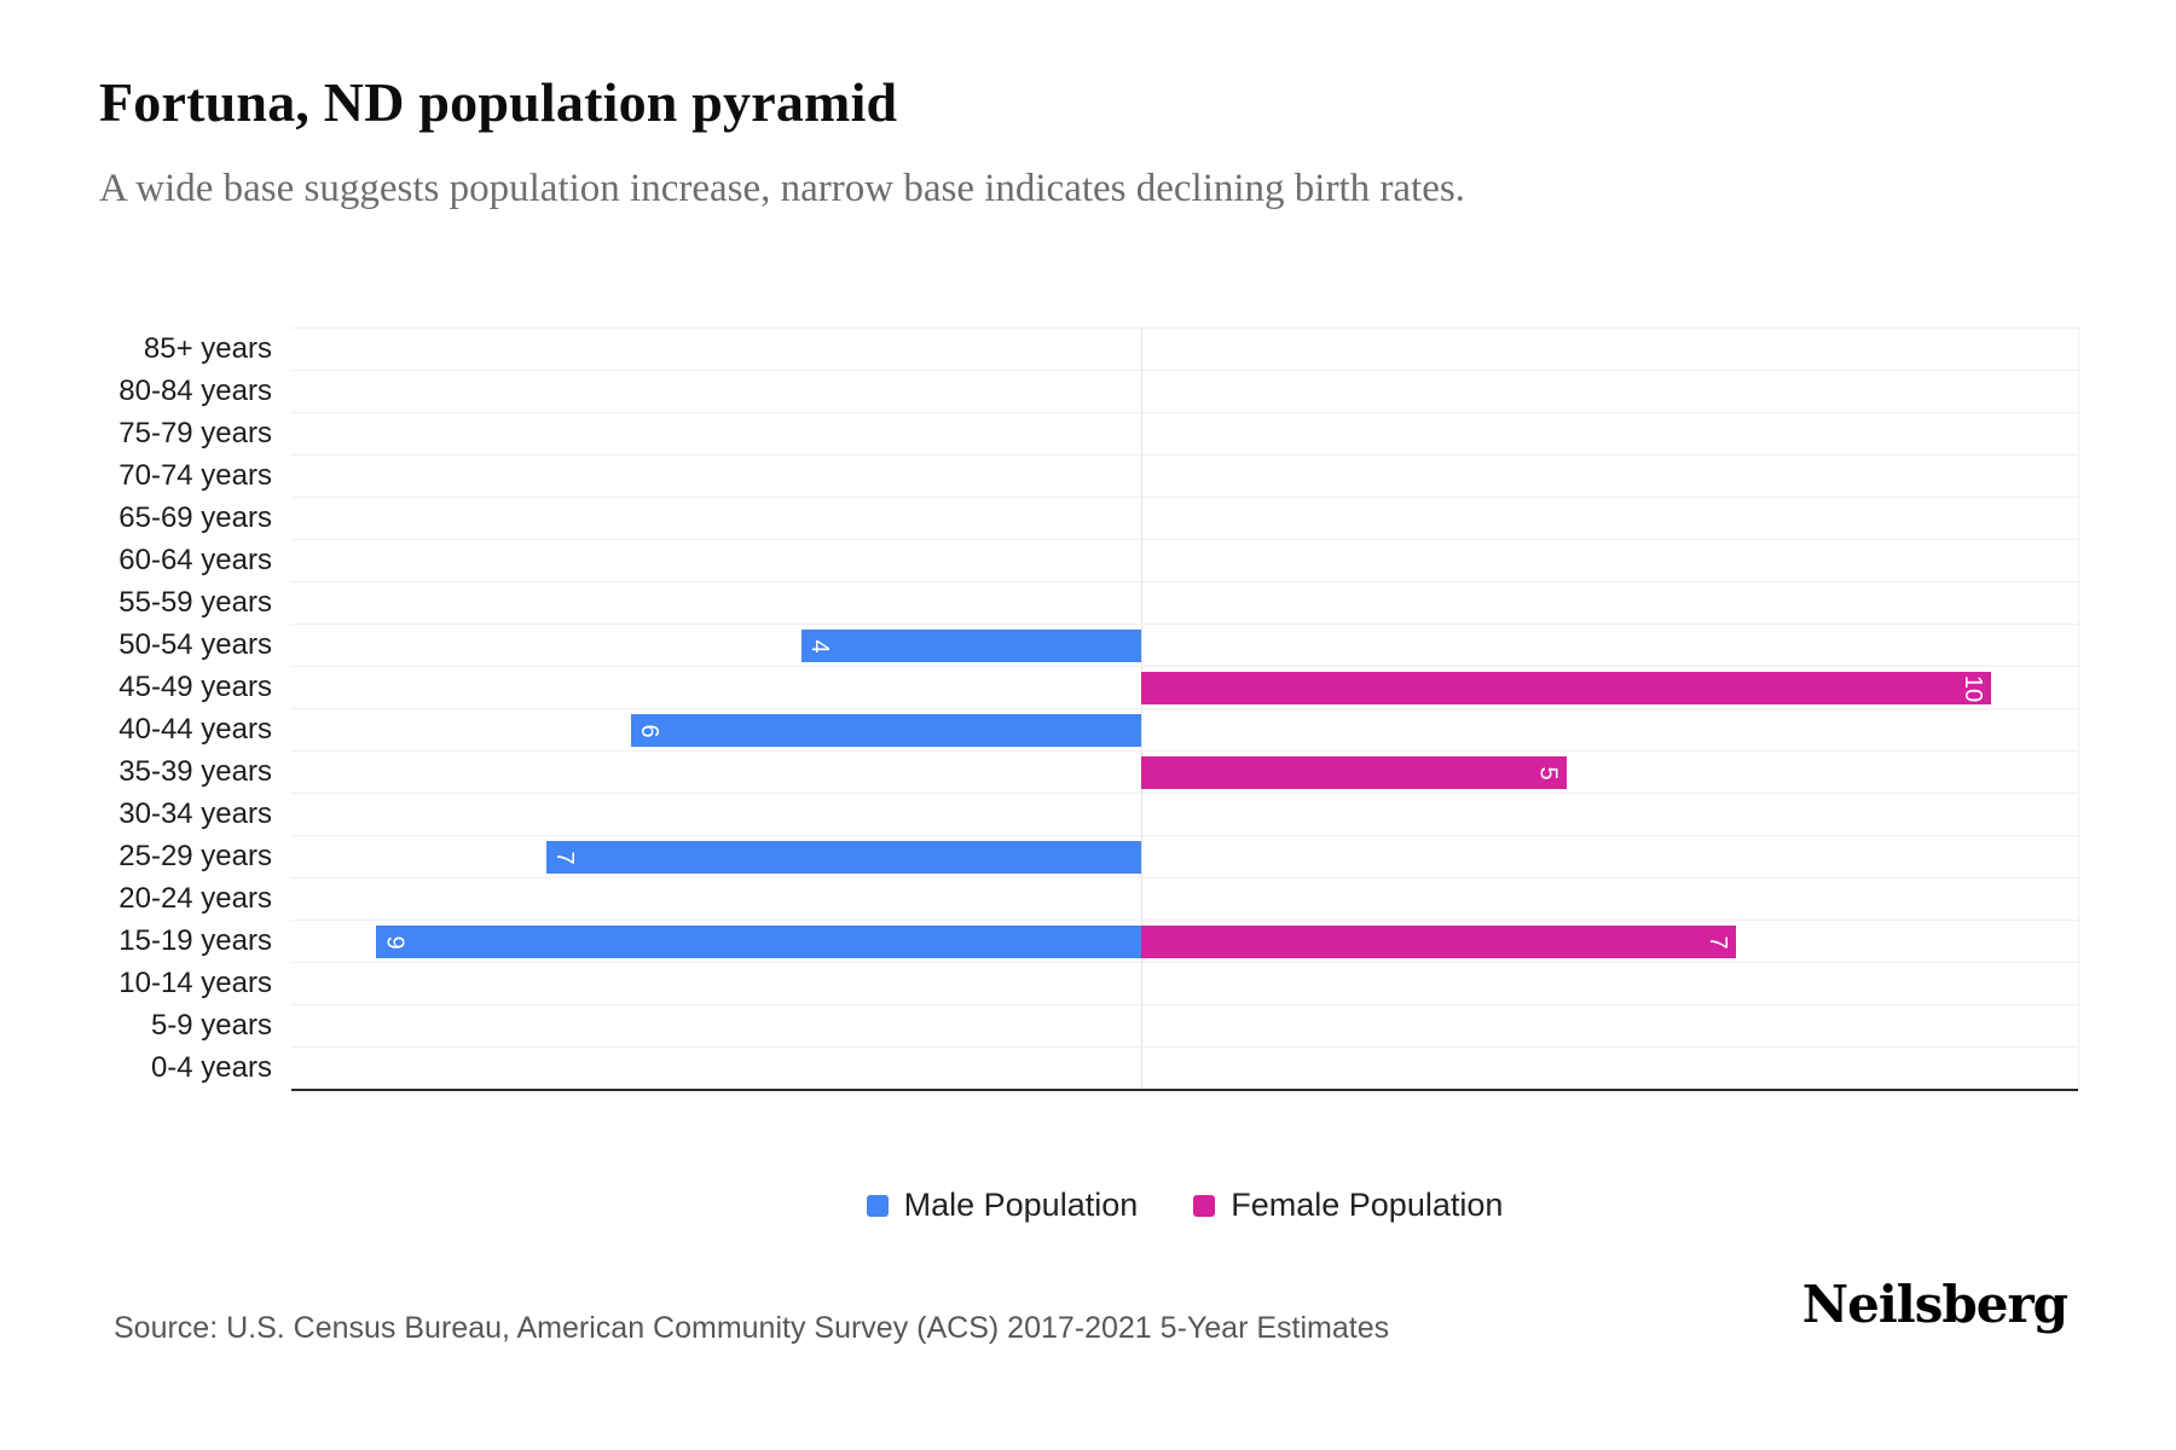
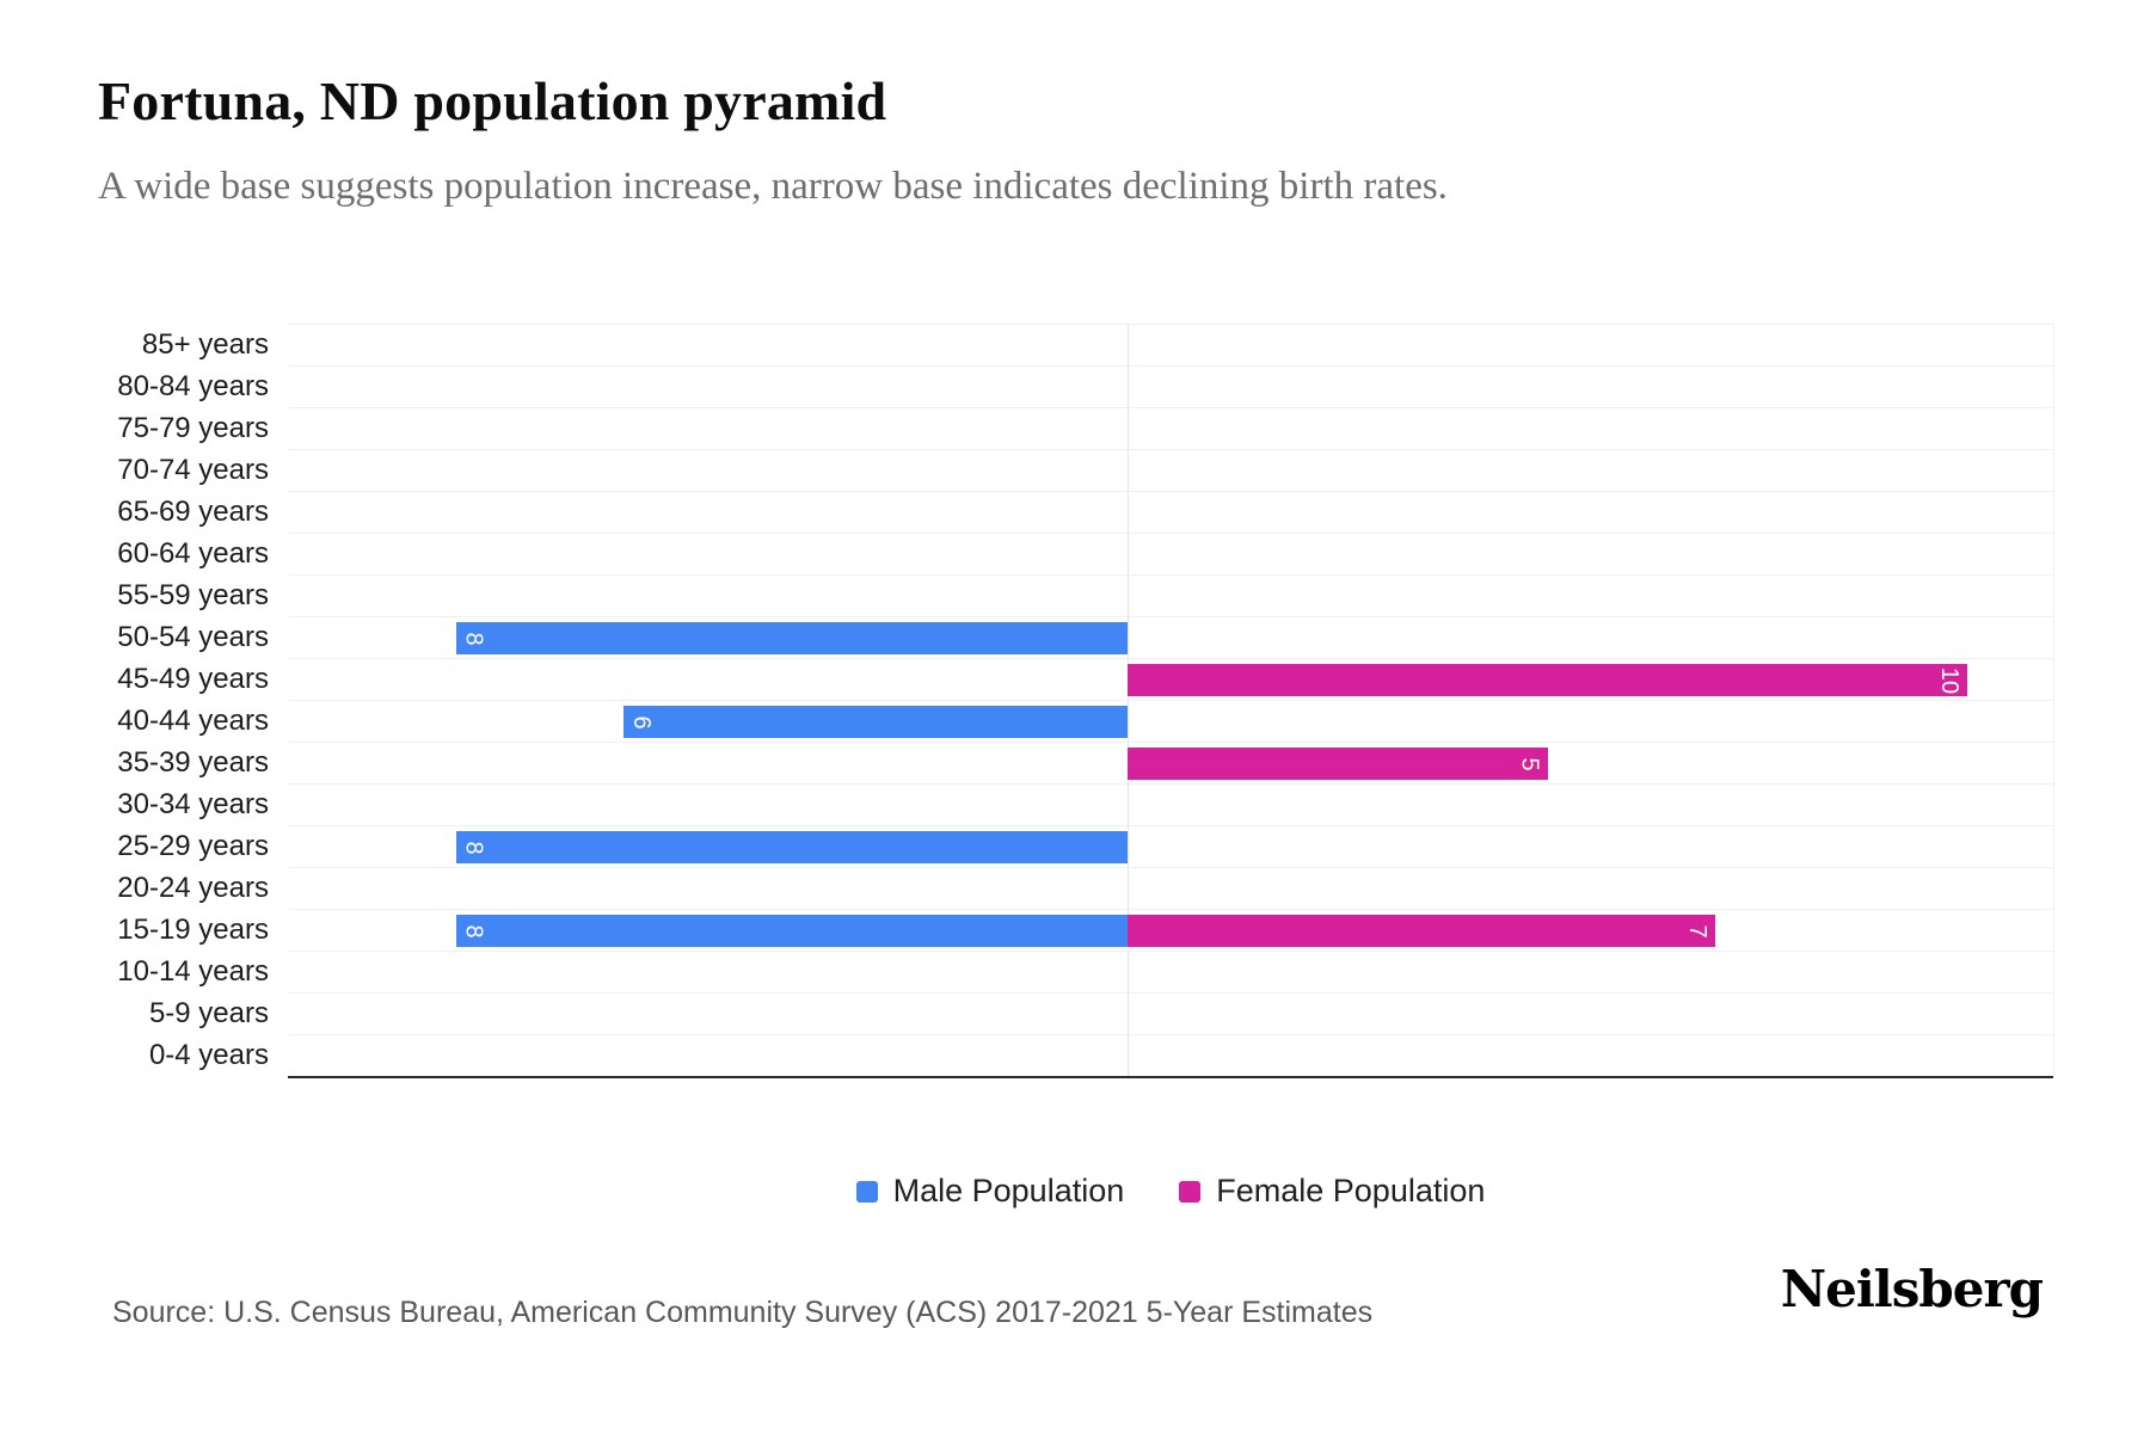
Male Population/50-54 years: 4 -> 8
Male Population/25-29 years: 7 -> 8
Male Population/15-19 years: 9 -> 8
